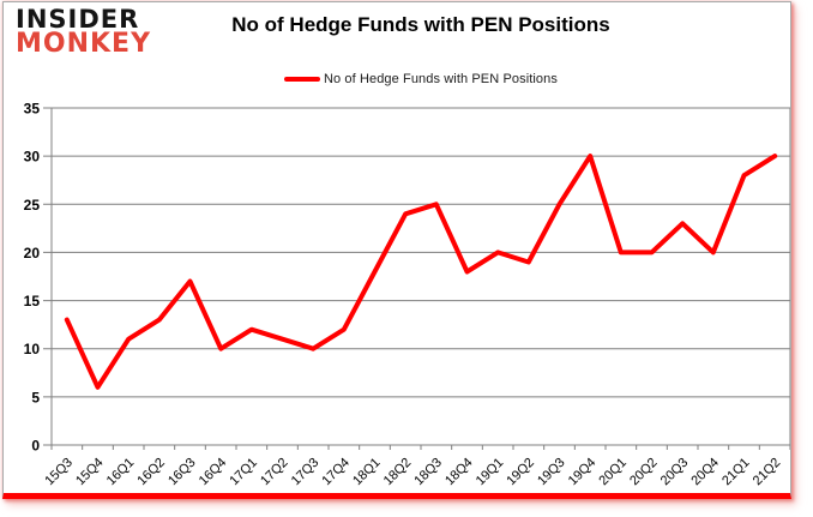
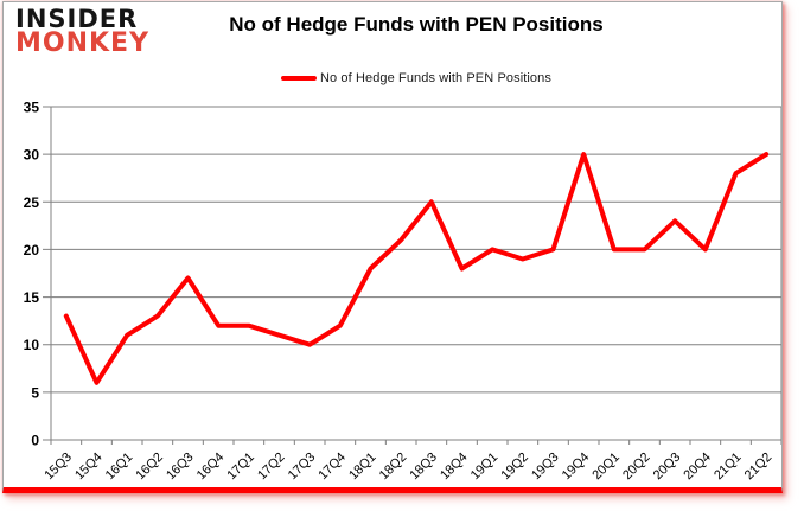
16Q4: 10 -> 12
18Q2: 24 -> 21
19Q3: 25 -> 20
